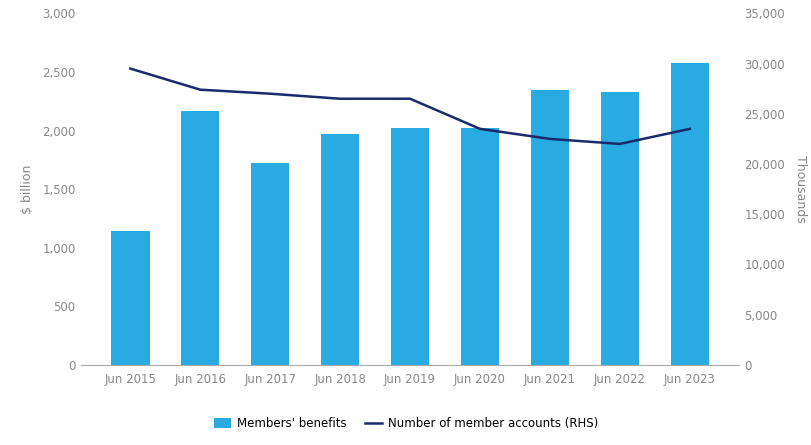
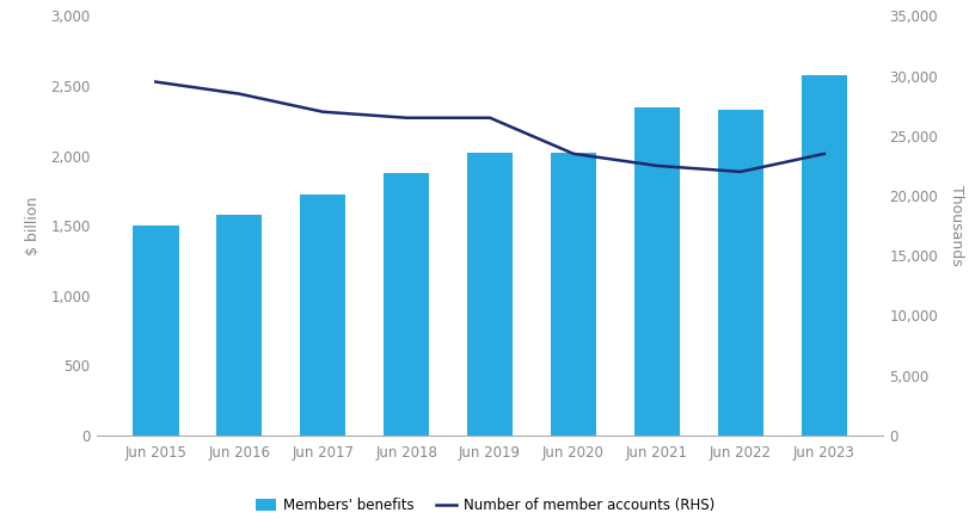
Members' benefits/Jun 2015: 1,140 -> 1,500
Members' benefits/Jun 2016: 2,170 -> 1,580
Number of member accounts (RHS)/Jun 2016: 27,400 -> 28,500
Members' benefits/Jun 2018: 1,970 -> 1,880
